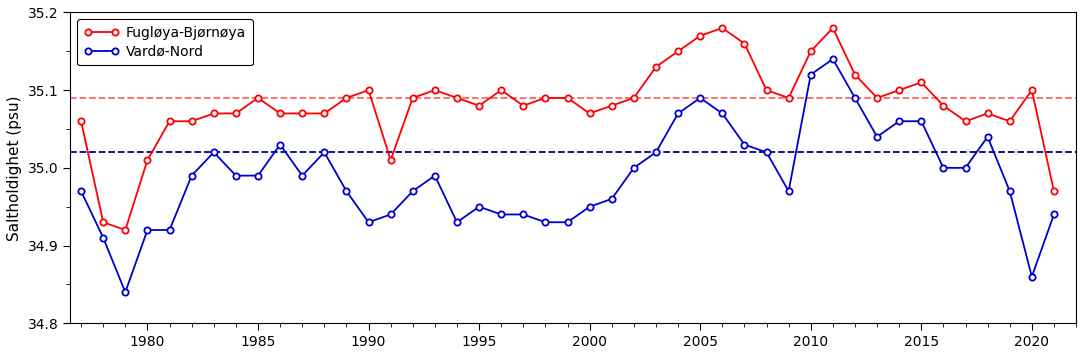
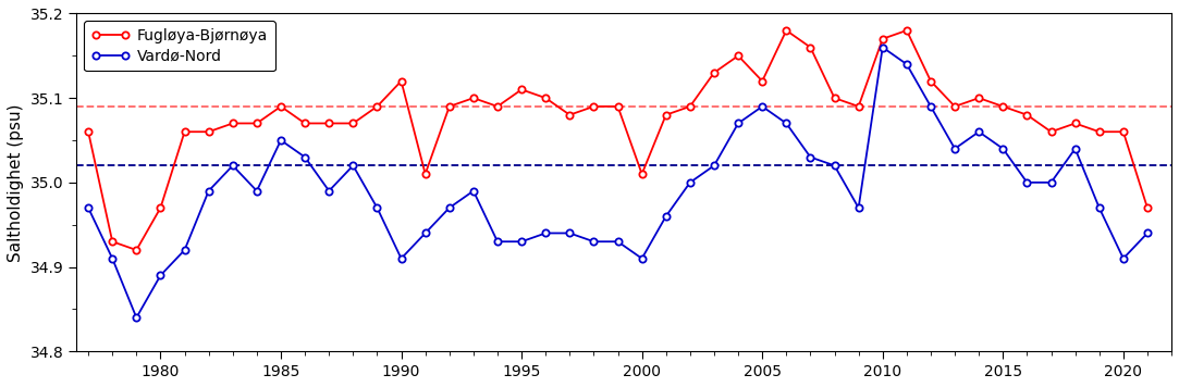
Fugløya-Bjørnøya/1980: 35.01 -> 34.97
Vardø-Nord/1980: 34.92 -> 34.89
Vardø-Nord/1985: 34.99 -> 35.05
Fugløya-Bjørnøya/1990: 35.10 -> 35.12
Vardø-Nord/1990: 34.93 -> 34.91
Fugløya-Bjørnøya/1995: 35.08 -> 35.11
Vardø-Nord/1995: 34.95 -> 34.93
Fugløya-Bjørnøya/2000: 35.07 -> 35.01
Vardø-Nord/2000: 34.95 -> 34.91
Fugløya-Bjørnøya/2005: 35.17 -> 35.12
Fugløya-Bjørnøya/2010: 35.15 -> 35.17
Vardø-Nord/2010: 35.12 -> 35.16
Fugløya-Bjørnøya/2015: 35.11 -> 35.09
Vardø-Nord/2015: 35.06 -> 35.04
Fugløya-Bjørnøya/2020: 35.10 -> 35.06
Vardø-Nord/2020: 34.86 -> 34.91
